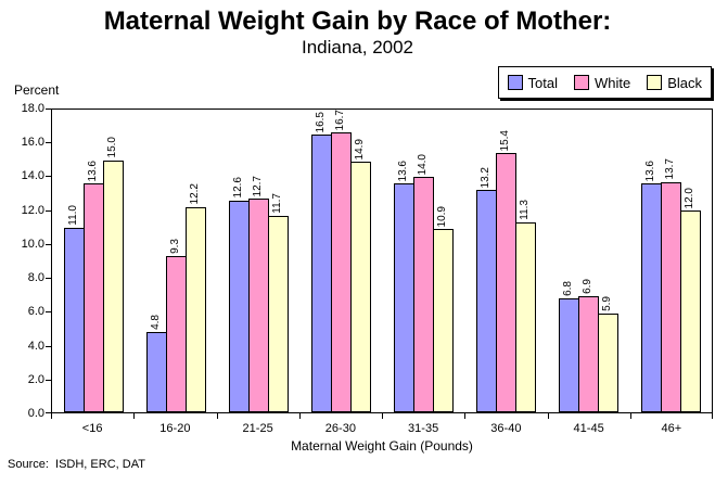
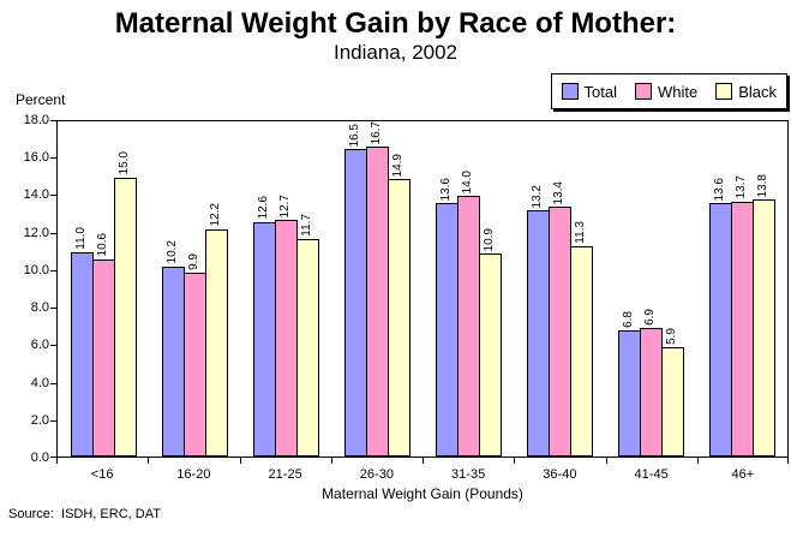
White/<16: 13.6 -> 10.6
Total/16-20: 4.8 -> 10.2
White/16-20: 9.3 -> 9.9
White/36-40: 15.4 -> 13.4
Black/46+: 12.0 -> 13.8
